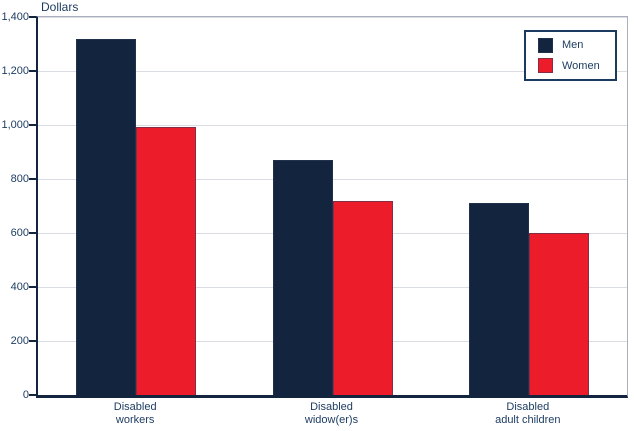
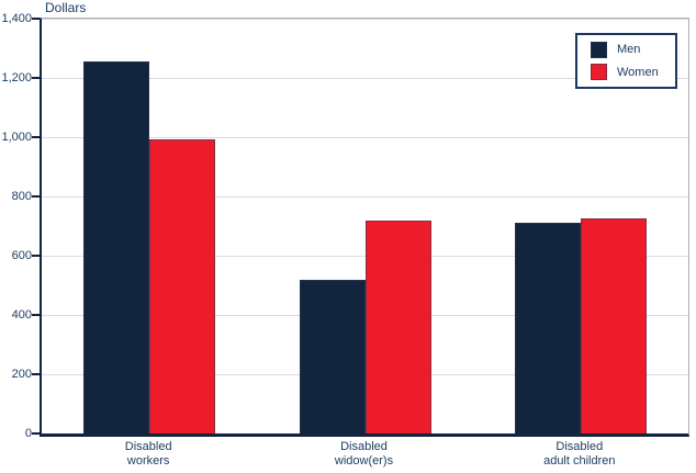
Men/Disabled workers: 1320 -> 1260
Men/Disabled widow(er)s: 870 -> 520
Women/Disabled adult children: 600 -> 720
